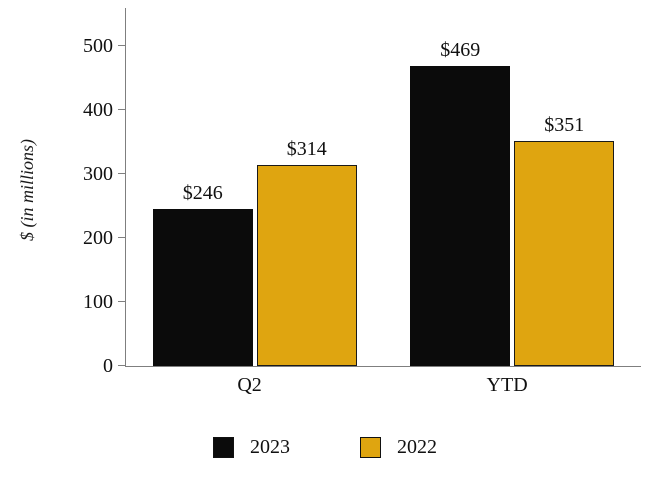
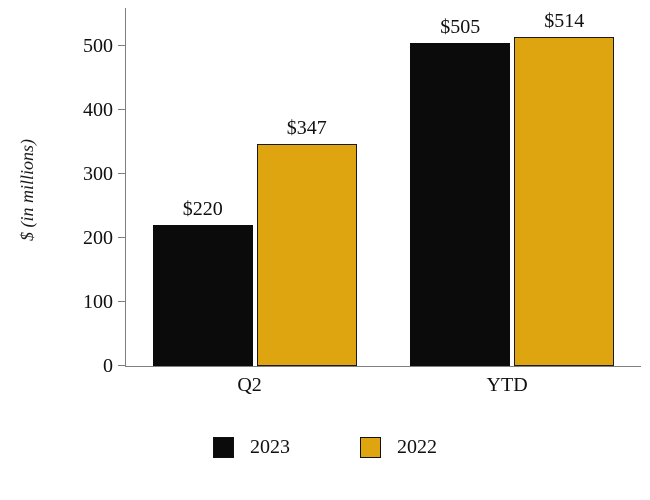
2023/Q2: $246 -> $220
2022/Q2: $314 -> $347
2023/YTD: $469 -> $505
2022/YTD: $351 -> $514
